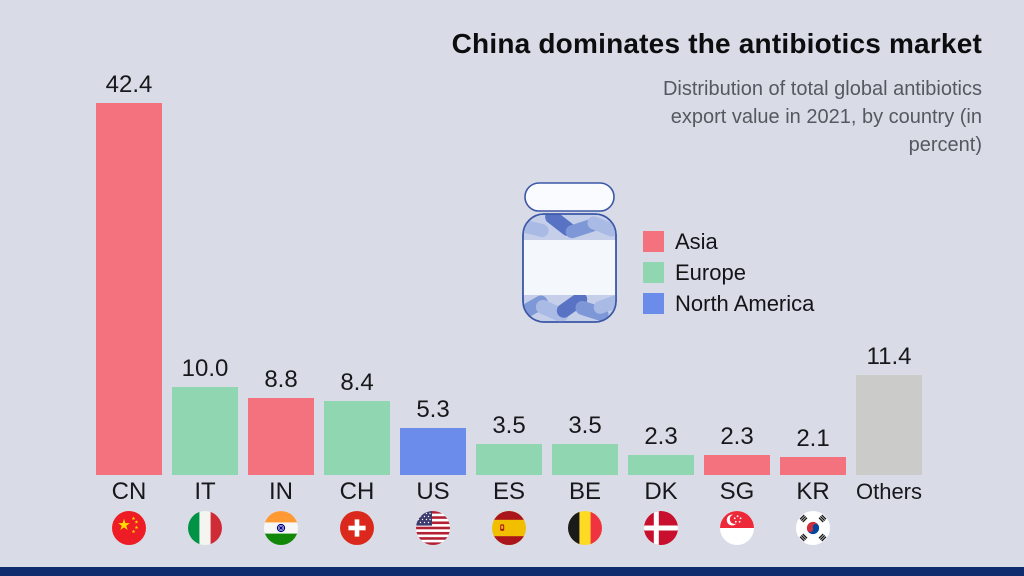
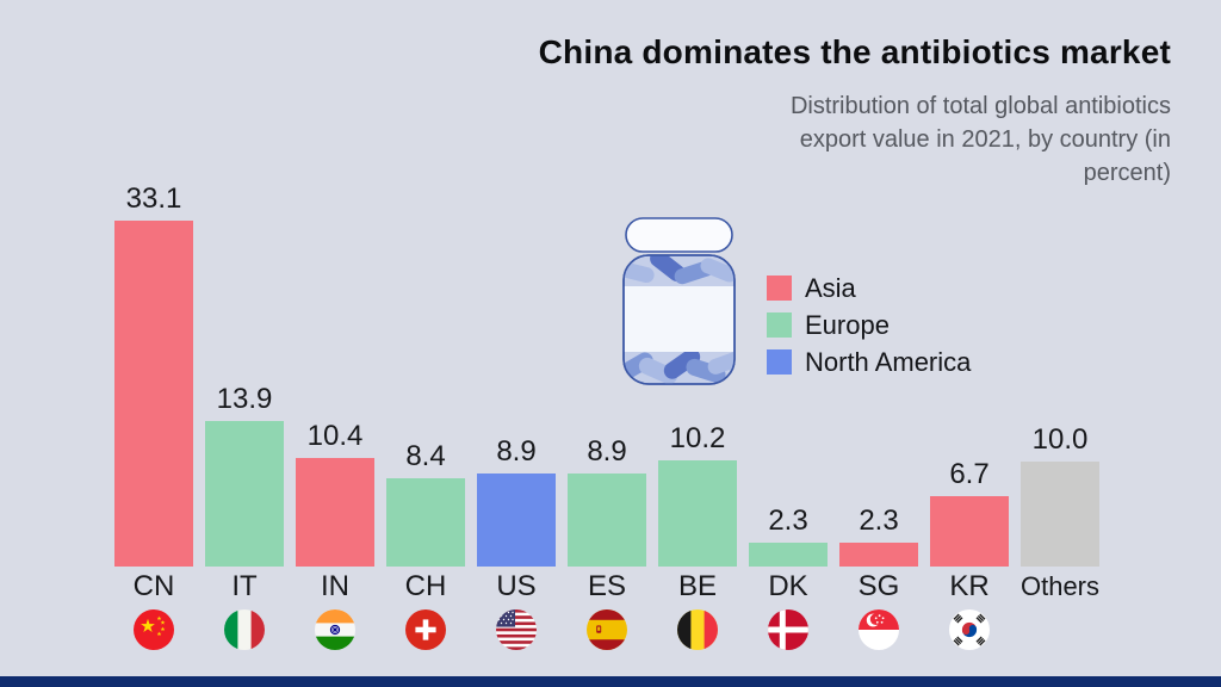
CN: 42.4 -> 33.1
IT: 10.0 -> 13.9
IN: 8.8 -> 10.4
US: 5.3 -> 8.9
ES: 3.5 -> 8.9
BE: 3.5 -> 10.2
KR: 2.1 -> 6.7
Others: 11.4 -> 10.0
